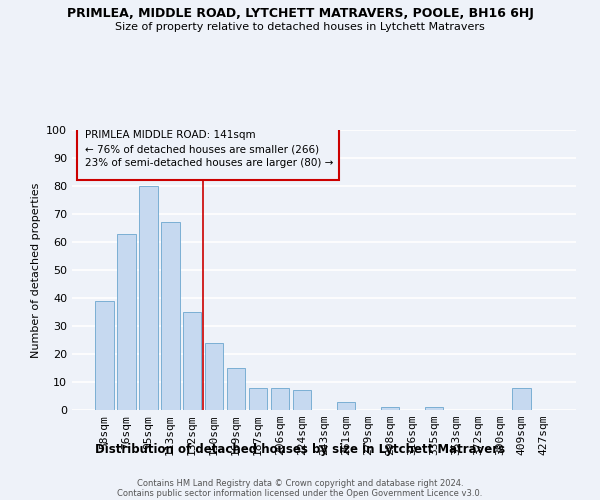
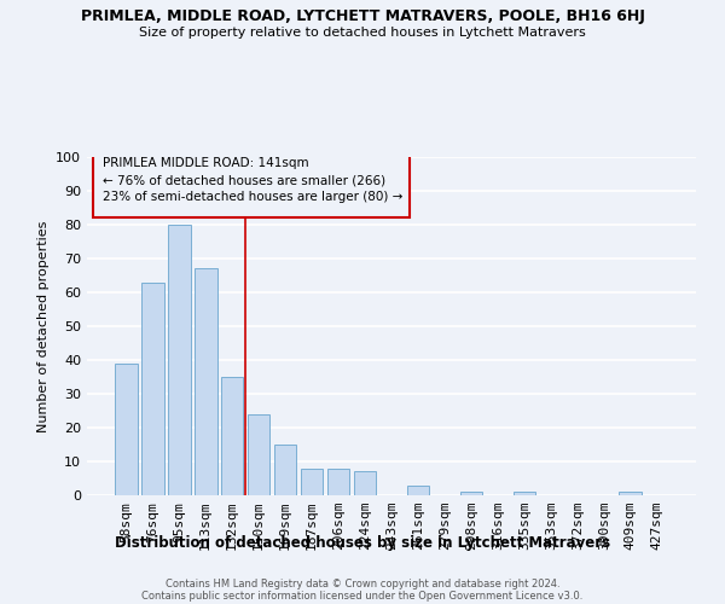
409sqm: 8 -> 1
